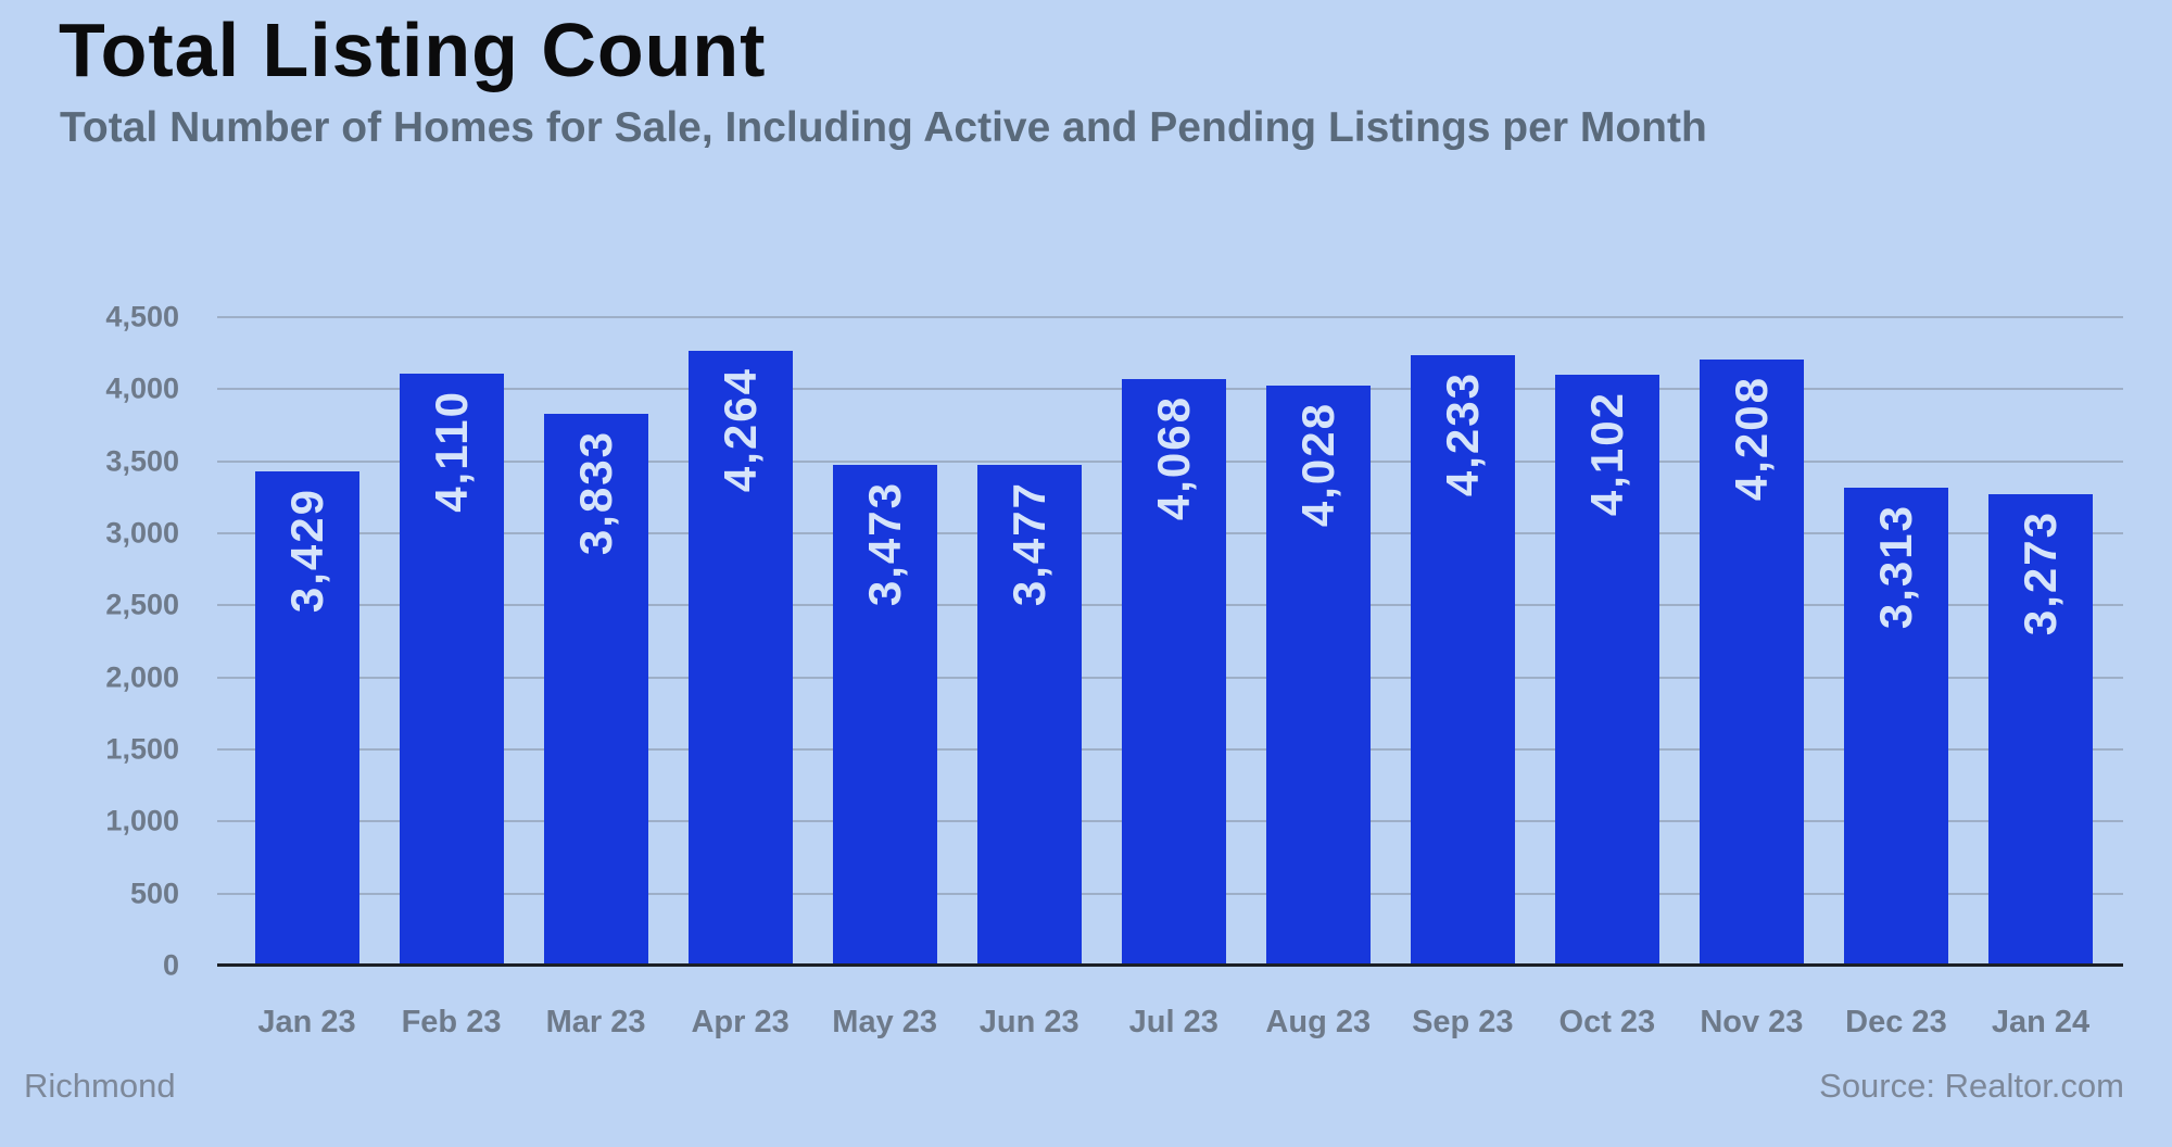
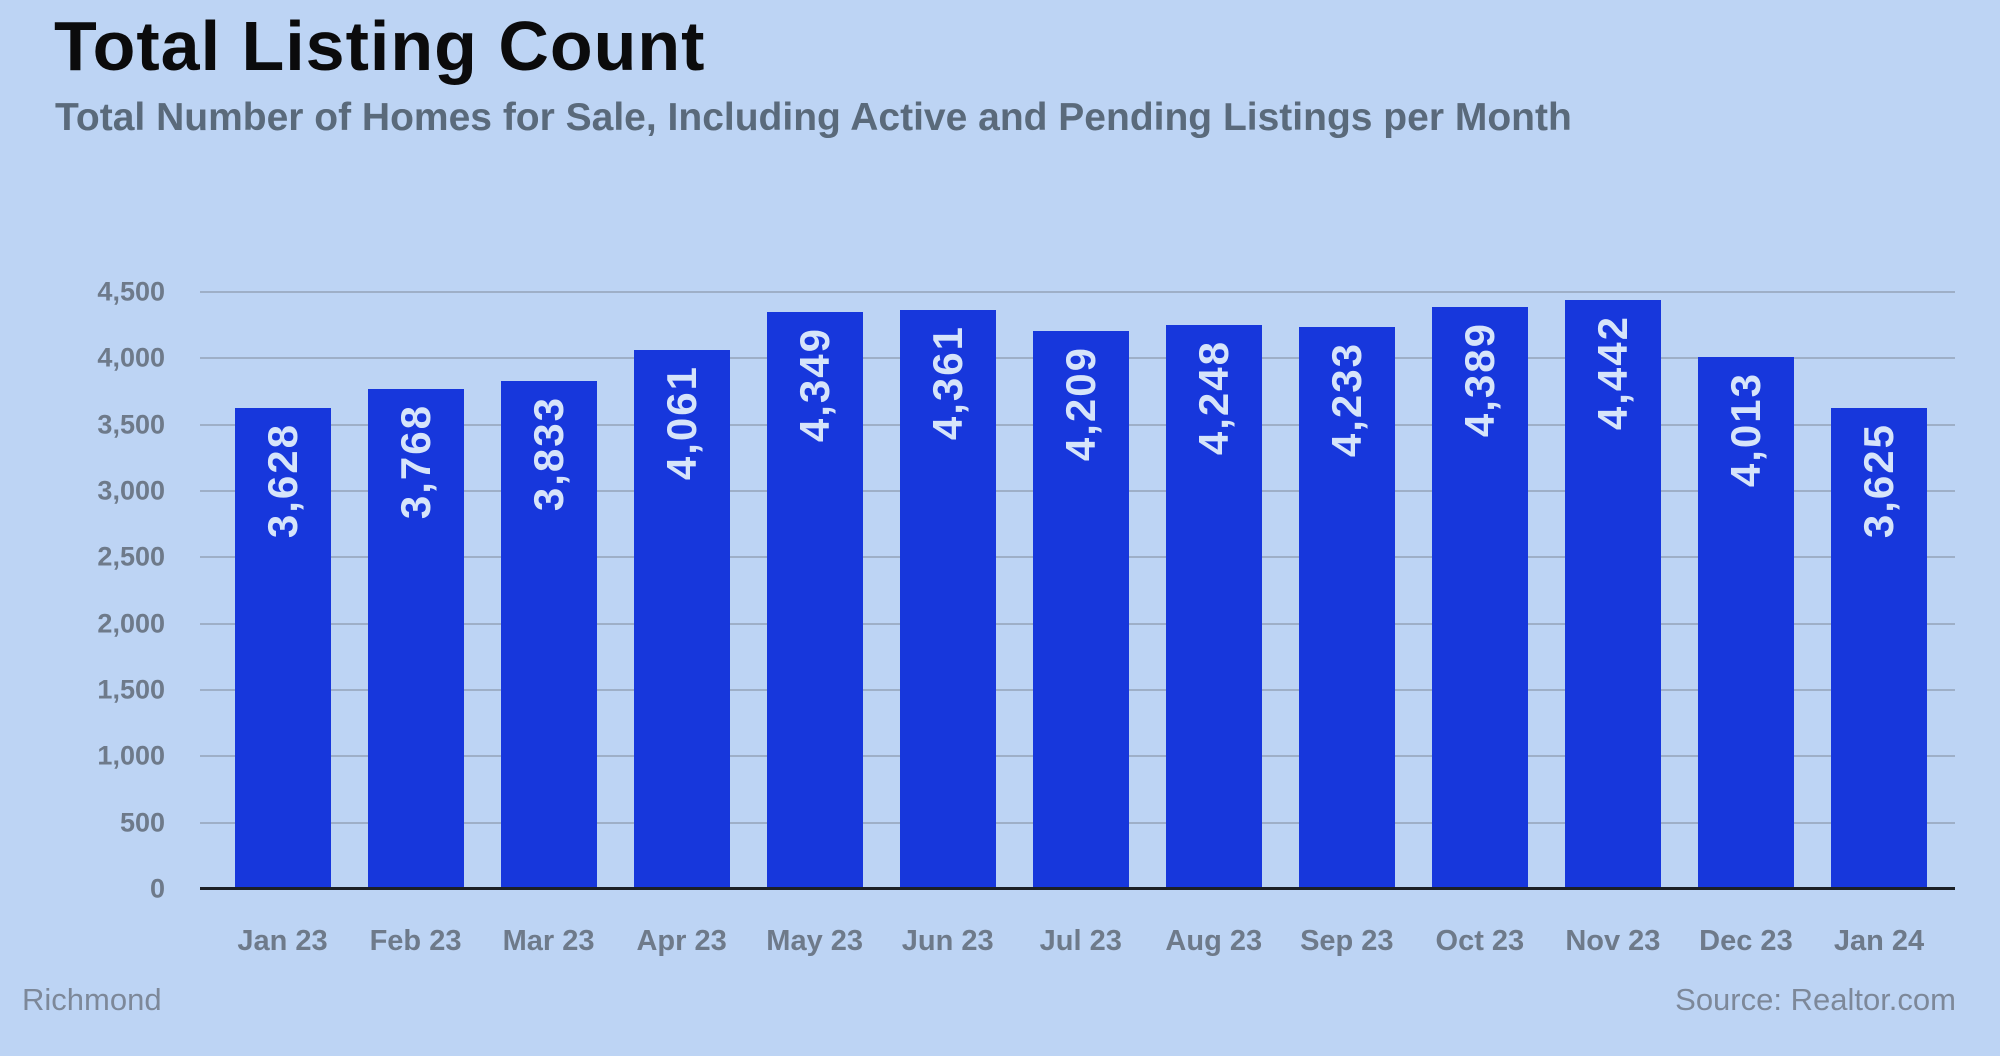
Jan 23: 3,429 -> 3,628
Feb 23: 4,110 -> 3,768
Apr 23: 4,264 -> 4,061
May 23: 3,473 -> 4,349
Jun 23: 3,477 -> 4,361
Jul 23: 4,068 -> 4,209
Aug 23: 4,028 -> 4,248
Oct 23: 4,102 -> 4,389
Nov 23: 4,208 -> 4,442
Dec 23: 3,313 -> 4,013
Jan 24: 3,273 -> 3,625
